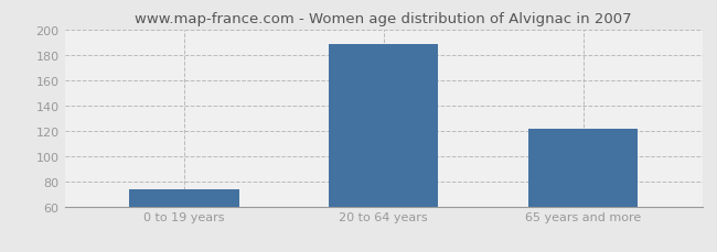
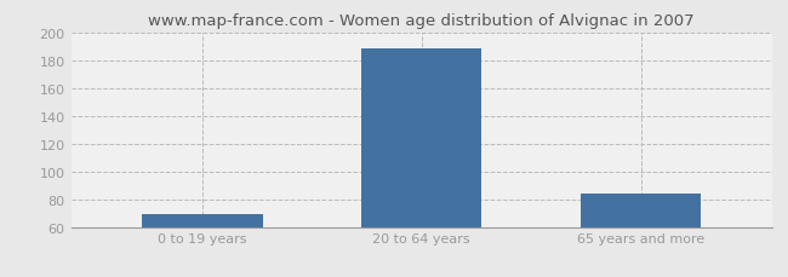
0 to 19 years: 74 -> 69
65 years and more: 121 -> 84
